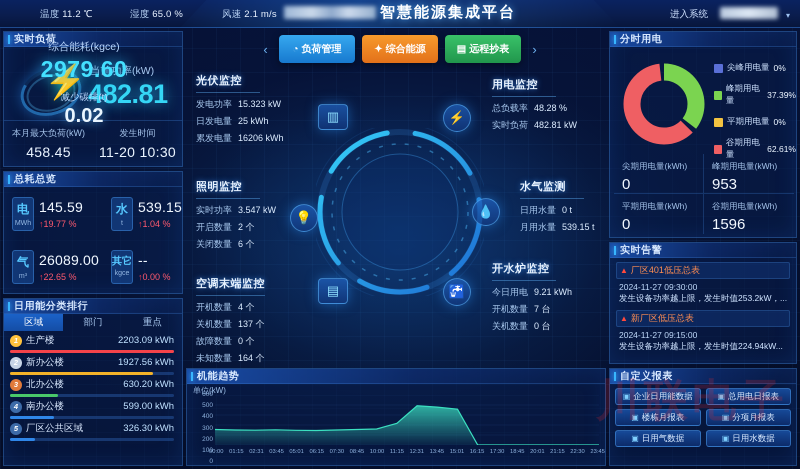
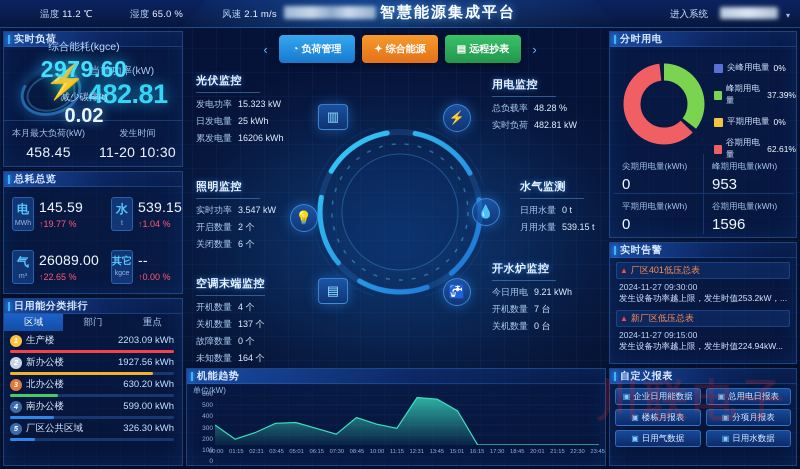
00:00: 190 -> 240
01:15: 180 -> 70
02:31: 180 -> 150
03:45: 180 -> 260
05:01: 180 -> 270
06:15: 170 -> 200
07:30: 180 -> 130
08:45: 190 -> 330
10:00: 190 -> 250
11:15: 260 -> 200
12:31: 470 -> 570
13:45: 460 -> 550
15:01: 430 -> 410
